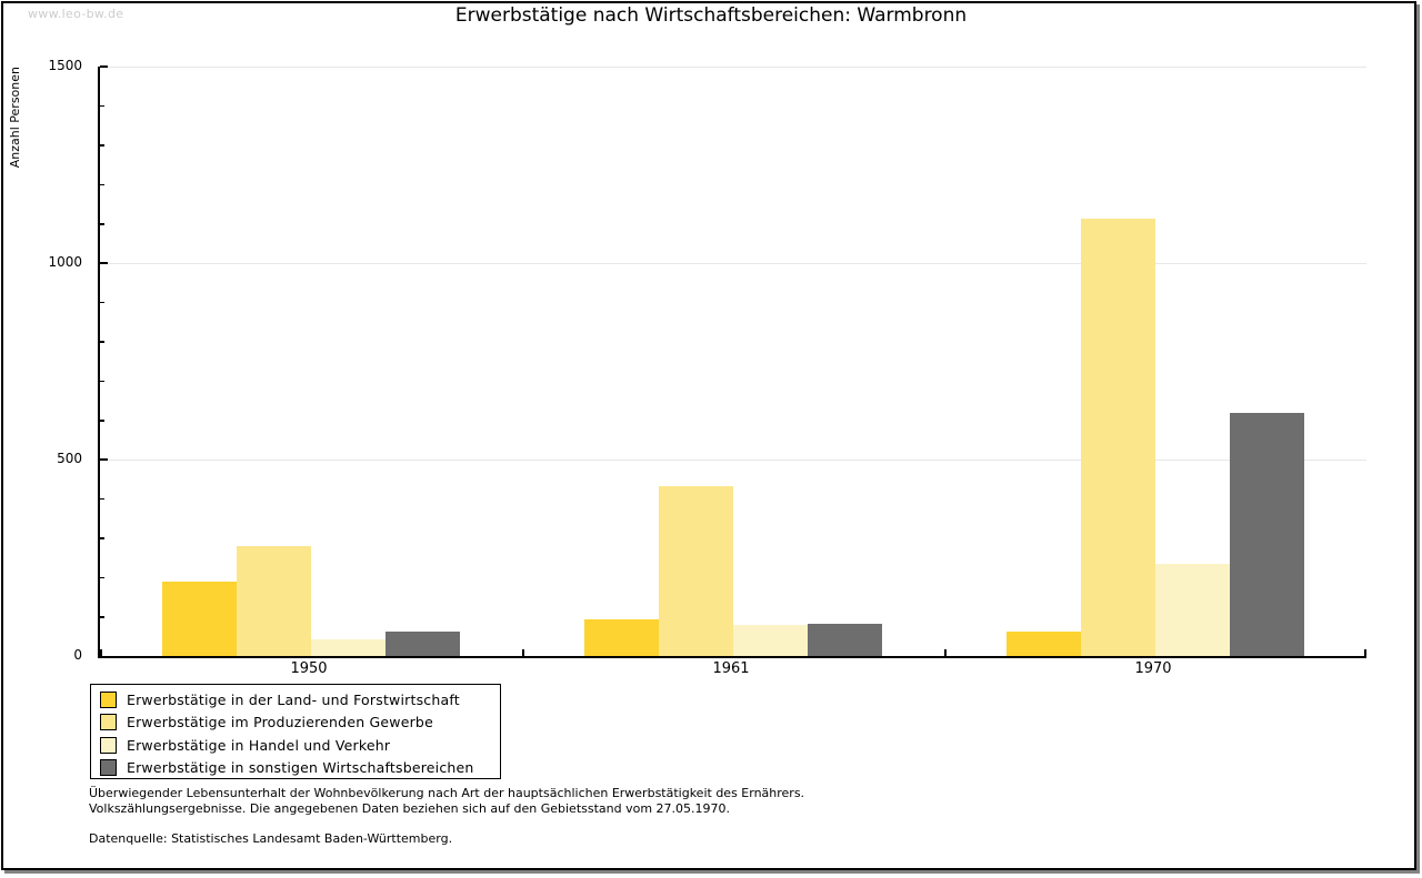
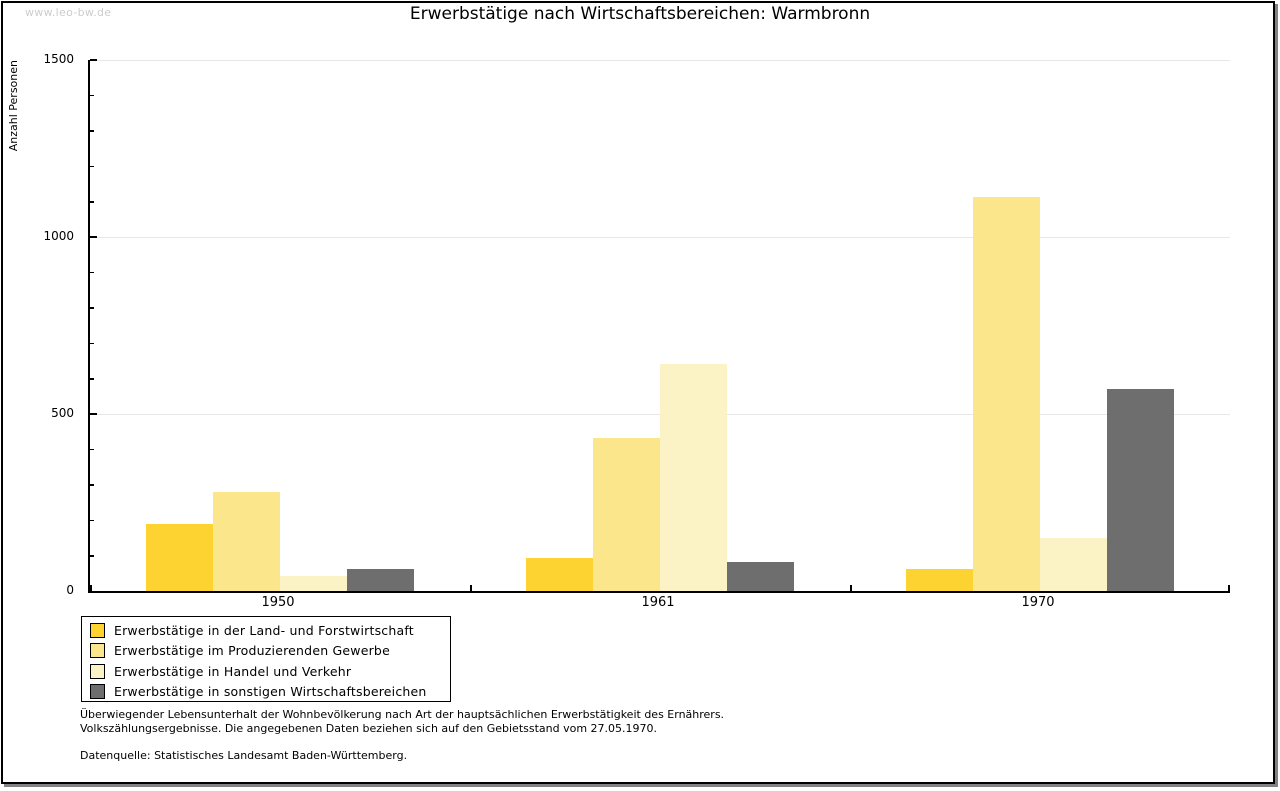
Erwerbstätige in Handel und Verkehr/1961: 80 -> 640
Erwerbstätige in Handel und Verkehr/1970: 230 -> 150
Erwerbstätige in sonstigen Wirtschaftsbereichen/1970: 620 -> 570
